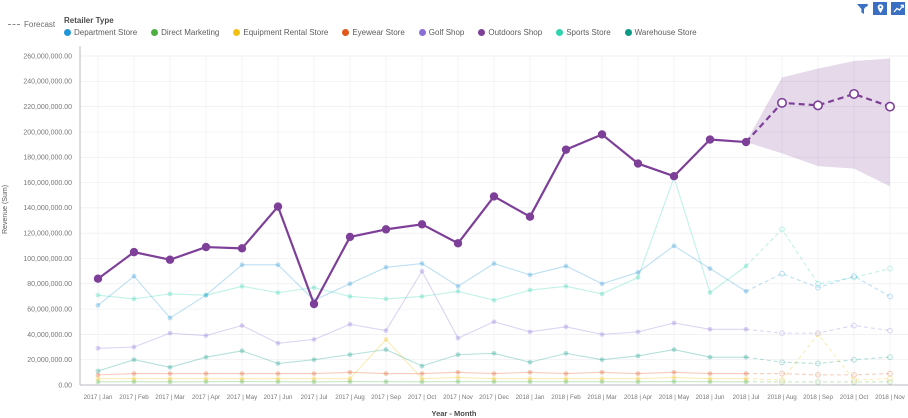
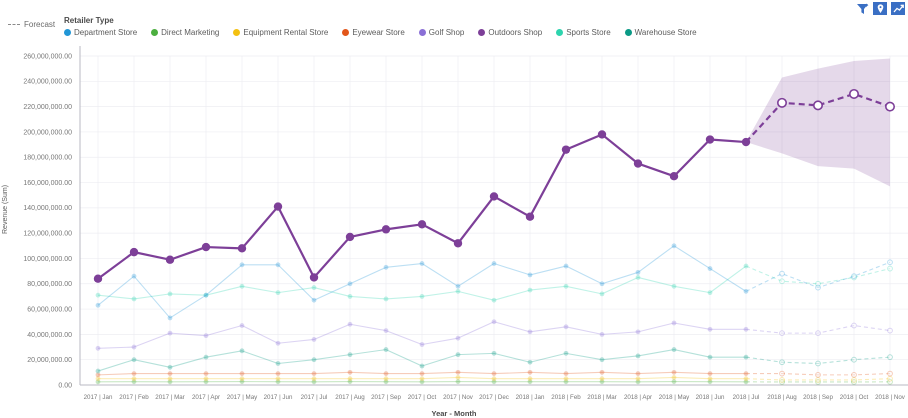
Outdoors Shop/2017 | Jul: 64000000 -> 85000000
Equipment Rental Store/2017 | Sep: 36000000 -> 5000000
Golf Shop/2017 | Oct: 90000000 -> 32000000
Sports Store/2018 | May: 164000000 -> 78000000
Sports Store/2018 | Aug: 123000000 -> 82000000
Equipment Rental Store/2018 | Sep: 40000000 -> 4000000
Department Store/2018 | Nov: 70000000 -> 97000000
